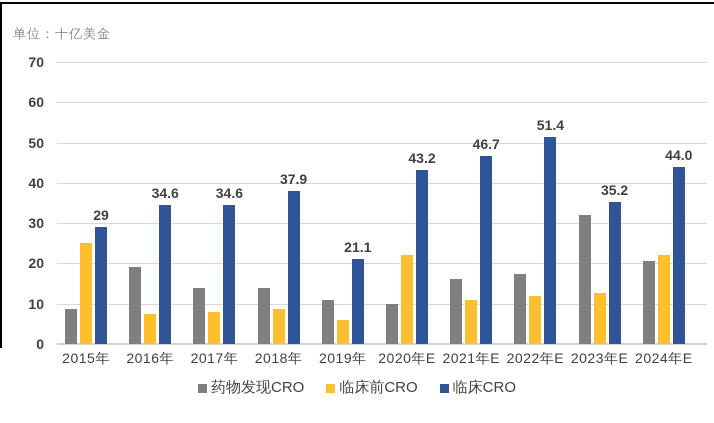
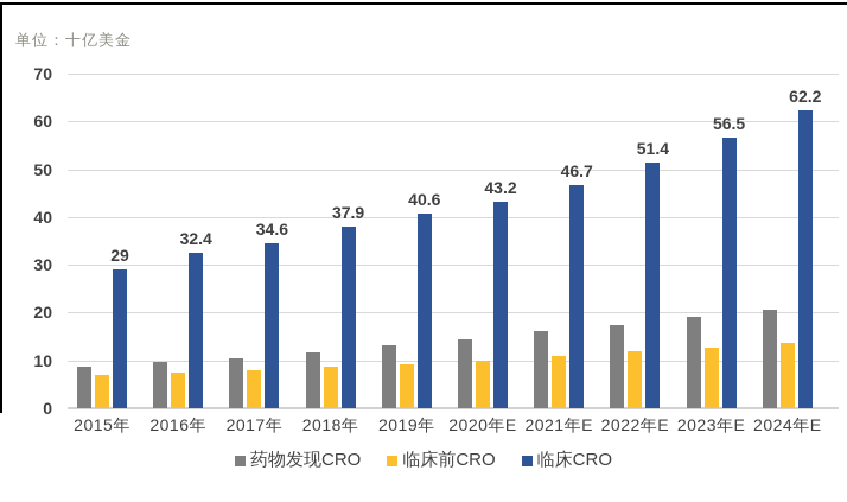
临床前CRO/2015年: 25 -> 7
药物发现CRO/2016年: 19 -> 10
临床CRO/2016年: 34.6 -> 32.4
药物发现CRO/2017年: 14 -> 10
药物发现CRO/2018年: 14 -> 12
药物发现CRO/2019年: 11 -> 13
临床前CRO/2019年: 6 -> 9
临床CRO/2019年: 21.1 -> 40.6
药物发现CRO/2020年E: 10 -> 14
临床前CRO/2020年E: 22 -> 10
药物发现CRO/2023年E: 32 -> 19
临床CRO/2023年E: 35.2 -> 56.5
临床前CRO/2024年E: 22 -> 14
临床CRO/2024年E: 44.0 -> 62.2
